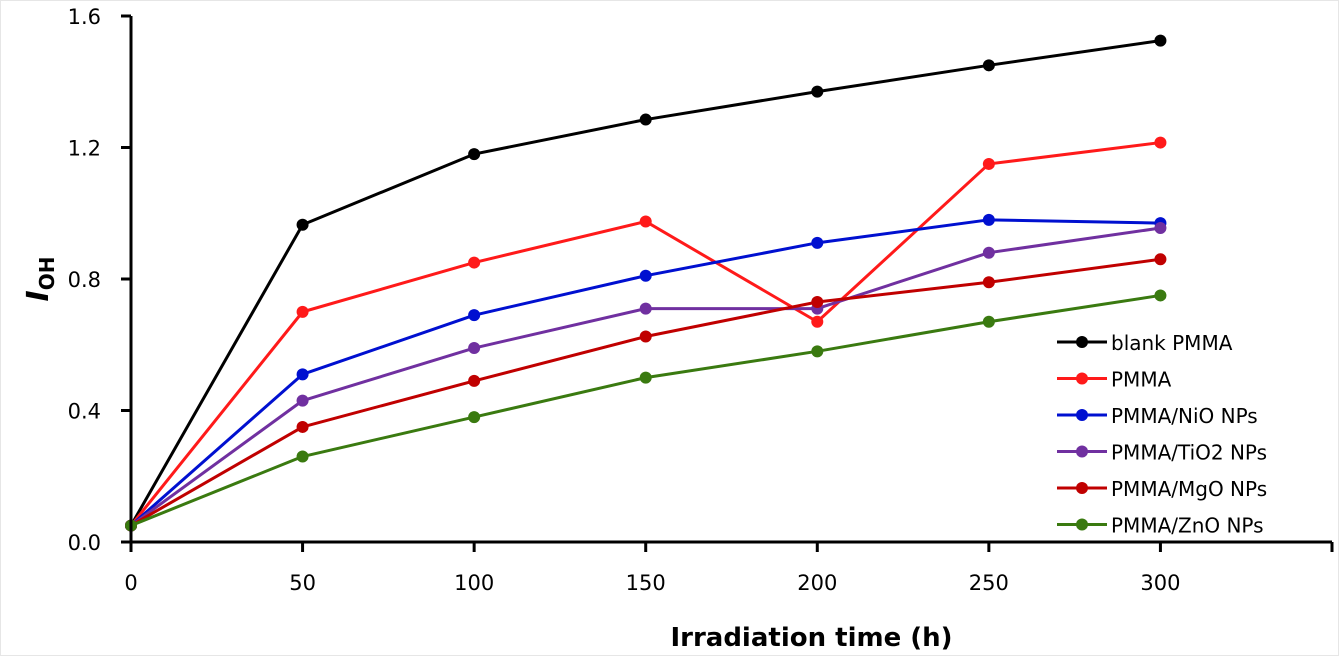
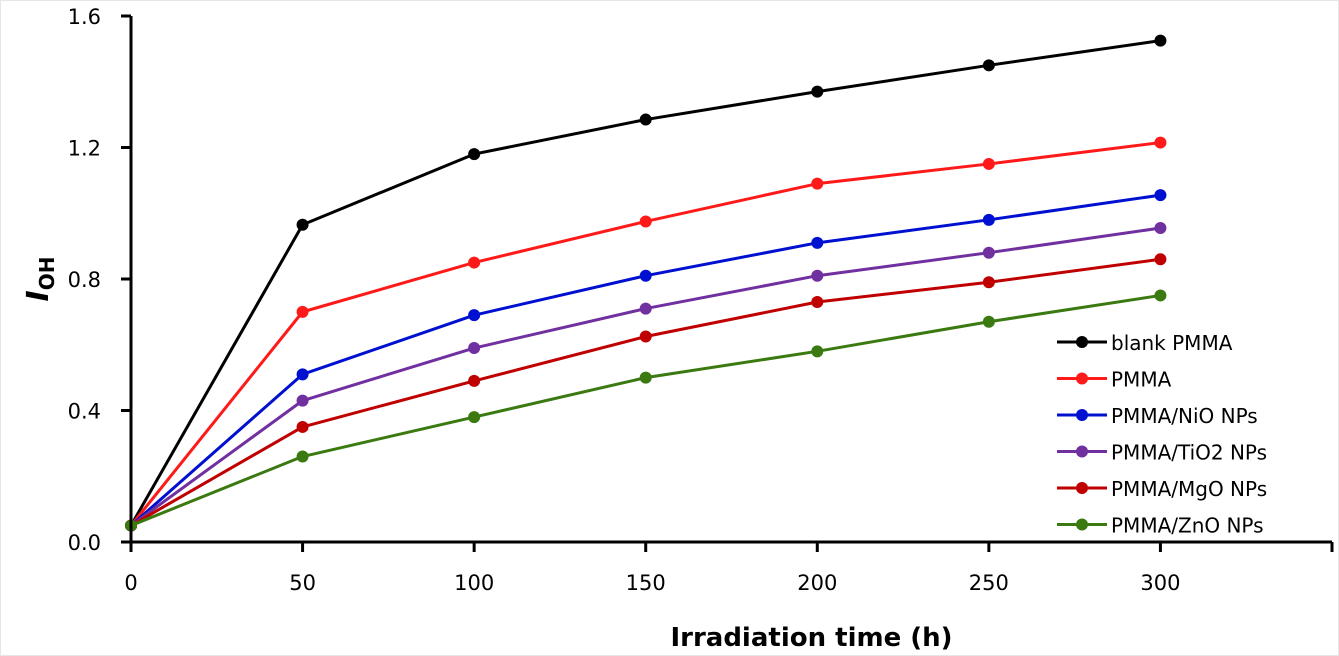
PMMA/200: 0.67 -> 1.09
PMMA/TiO2 NPs/200: 0.71 -> 0.81
PMMA/NiO NPs/300: 0.97 -> 1.05
